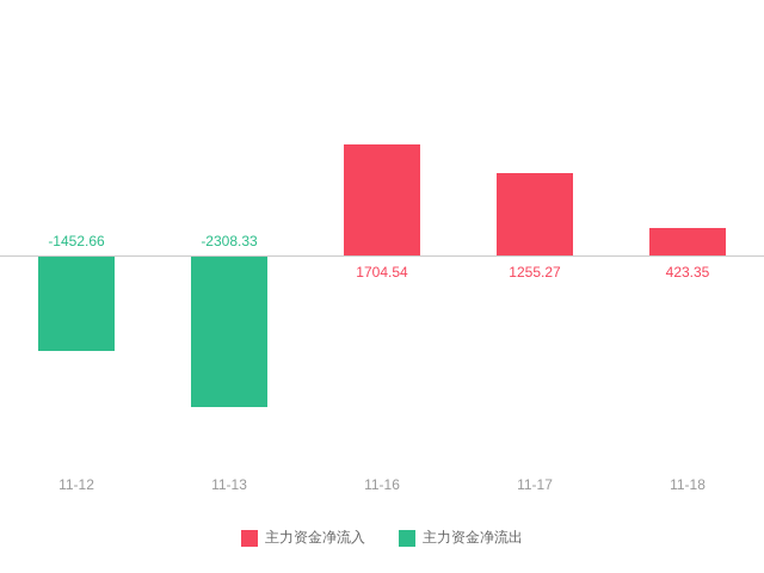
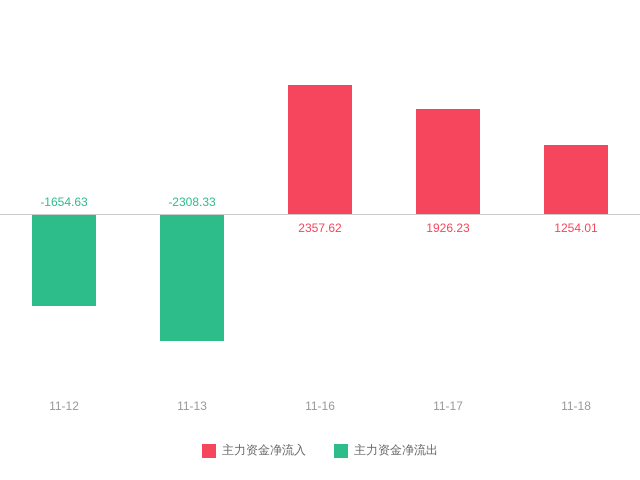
11-12: -1452.66 -> -1654.63
11-16: 1704.54 -> 2357.62
11-17: 1255.27 -> 1926.23
11-18: 423.35 -> 1254.01
